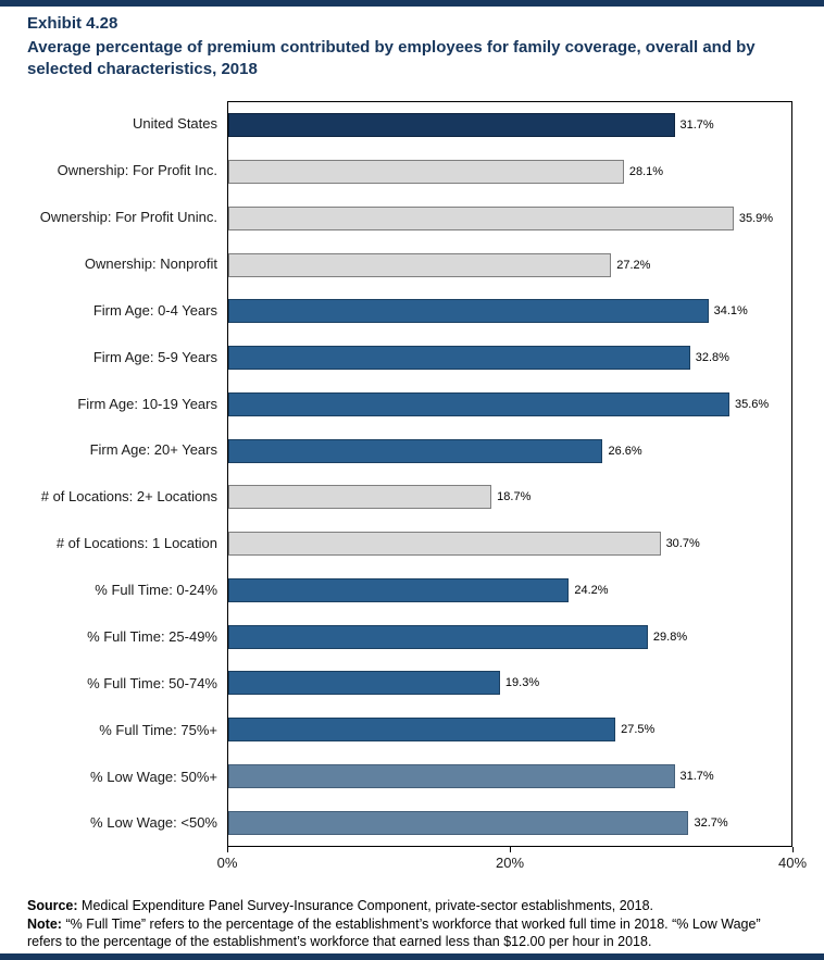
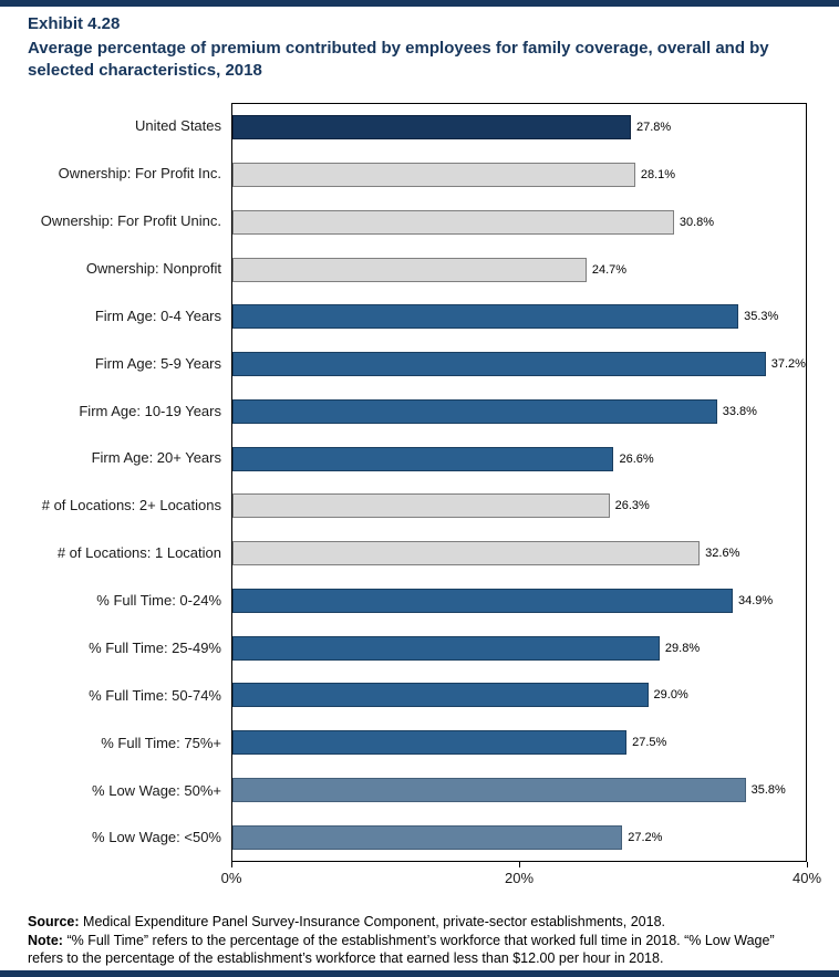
United States: 31.7% -> 27.8%
Ownership: For Profit Uninc.: 35.9% -> 30.8%
Ownership: Nonprofit: 27.2% -> 24.7%
Firm Age: 0-4 Years: 34.1% -> 35.3%
Firm Age: 5-9 Years: 32.8% -> 37.2%
Firm Age: 10-19 Years: 35.6% -> 33.8%
# of Locations: 2+ Locations: 18.7% -> 26.3%
# of Locations: 1 Location: 30.7% -> 32.6%
% Full Time: 0-24%: 24.2% -> 34.9%
% Full Time: 50-74%: 19.3% -> 29.0%
% Low Wage: 50%+: 31.7% -> 35.8%
% Low Wage: <50%: 32.7% -> 27.2%
